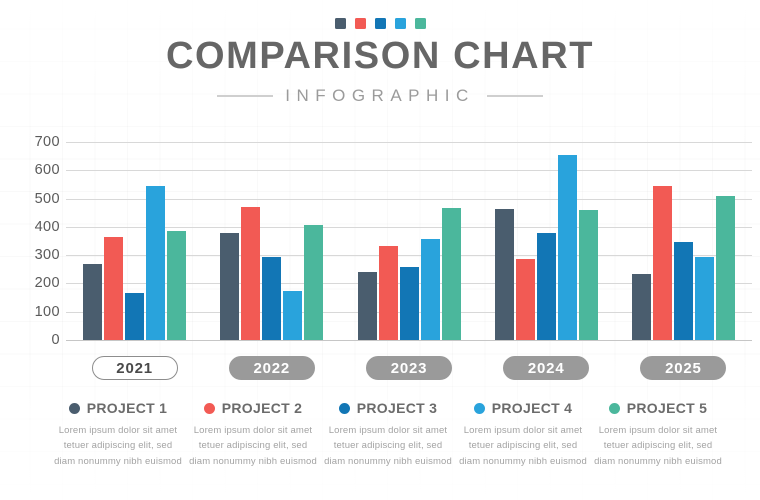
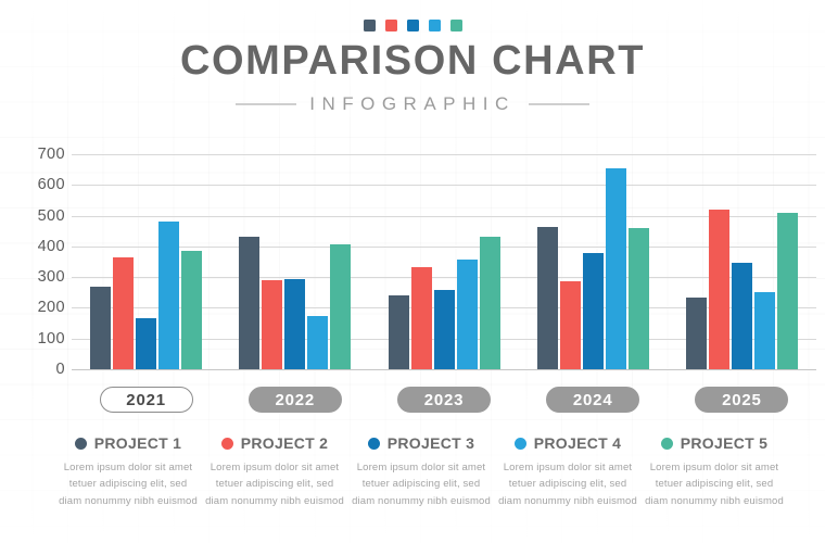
PROJECT 4/2021: 540 -> 480
PROJECT 1/2022: 380 -> 430
PROJECT 2/2022: 470 -> 290
PROJECT 5/2023: 470 -> 430
PROJECT 2/2025: 540 -> 520
PROJECT 4/2025: 290 -> 250
